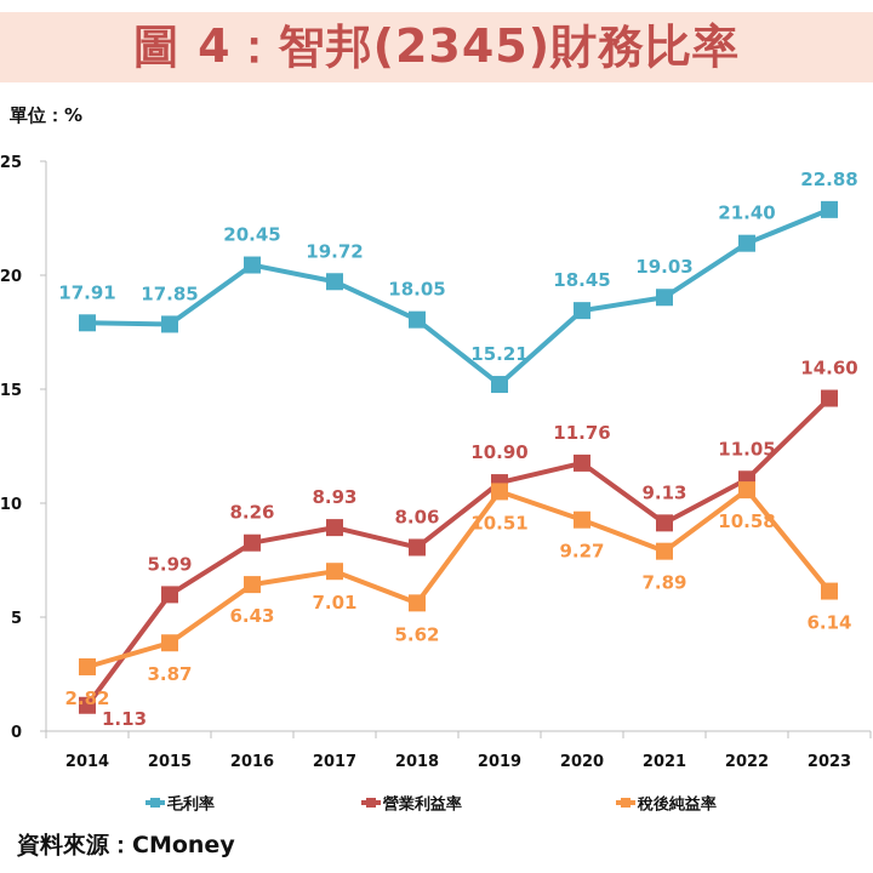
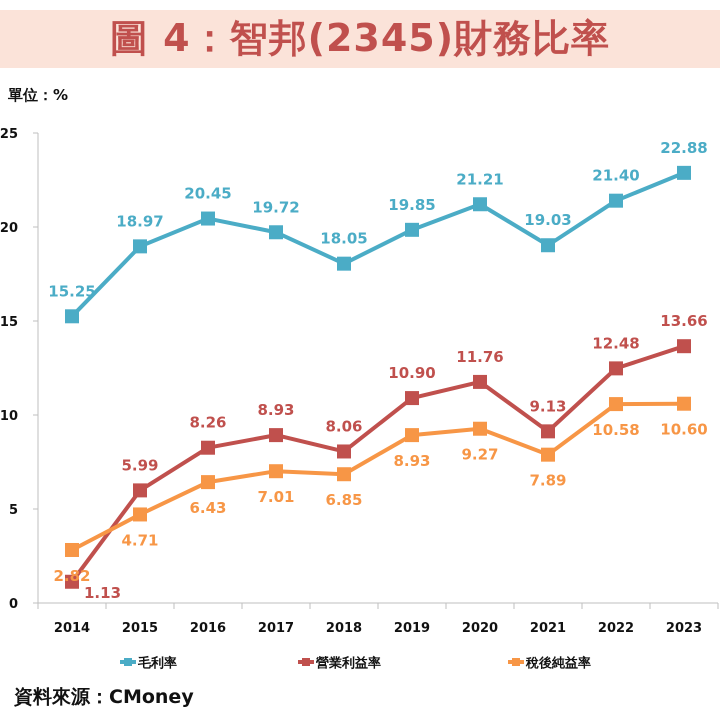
毛利率/2014: 17.91 -> 15.25
毛利率/2015: 17.85 -> 18.97
稅後純益率/2015: 3.87 -> 4.71
稅後純益率/2018: 5.62 -> 6.85
毛利率/2019: 15.21 -> 19.85
稅後純益率/2019: 10.51 -> 8.93
毛利率/2020: 18.45 -> 21.21
營業利益率/2022: 11.05 -> 12.48
營業利益率/2023: 14.60 -> 13.66
稅後純益率/2023: 6.14 -> 10.60
